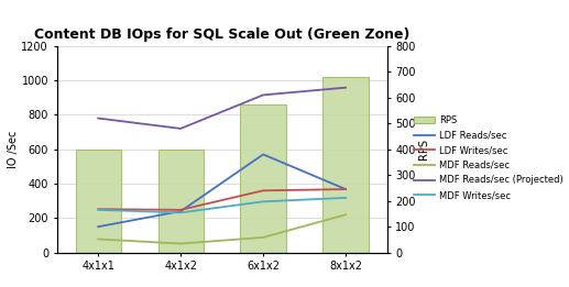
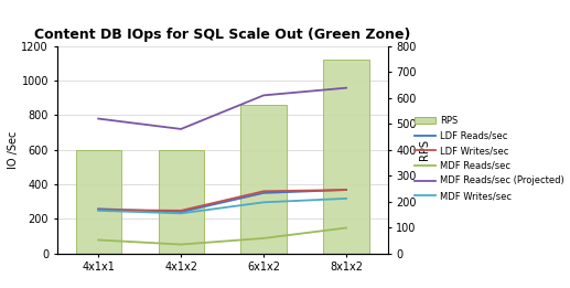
LDF Reads/sec/4x1x1: 150 -> 260
LDF Reads/sec/6x1x2: 570 -> 350
RPS/8x1x2: 1020 -> 1120
MDF Reads/sec/8x1x2: 220 -> 150
